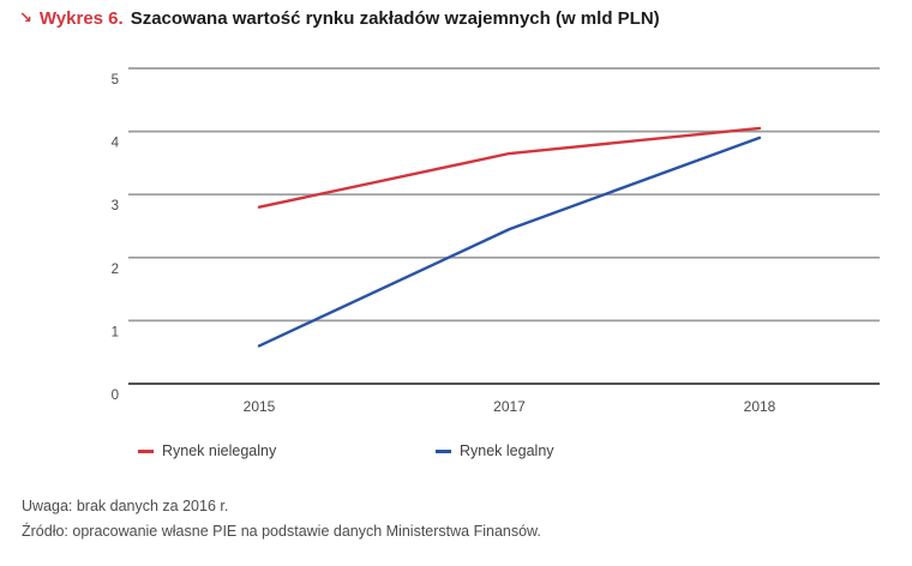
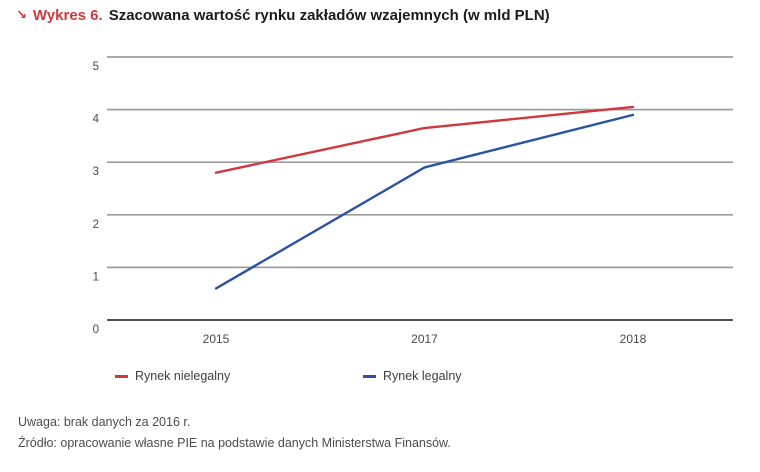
Rynek legalny/2017: 2.5 -> 2.9
